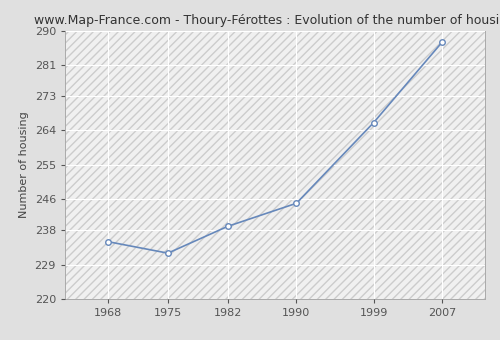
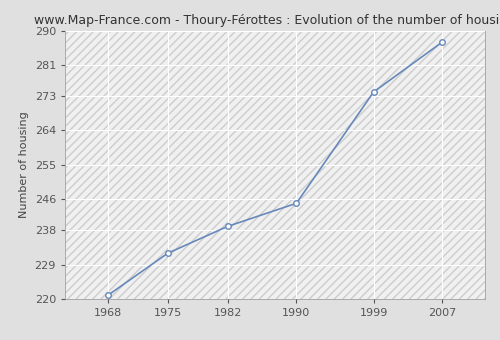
1968: 235 -> 221
1999: 266 -> 274
